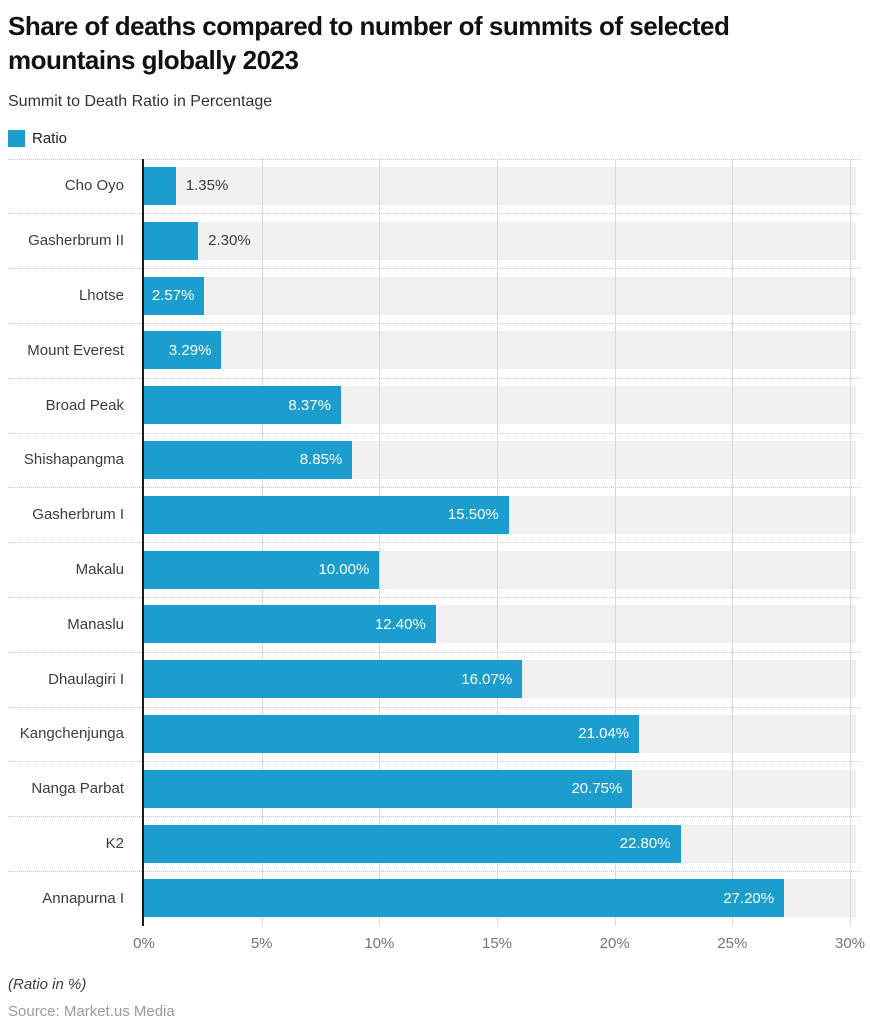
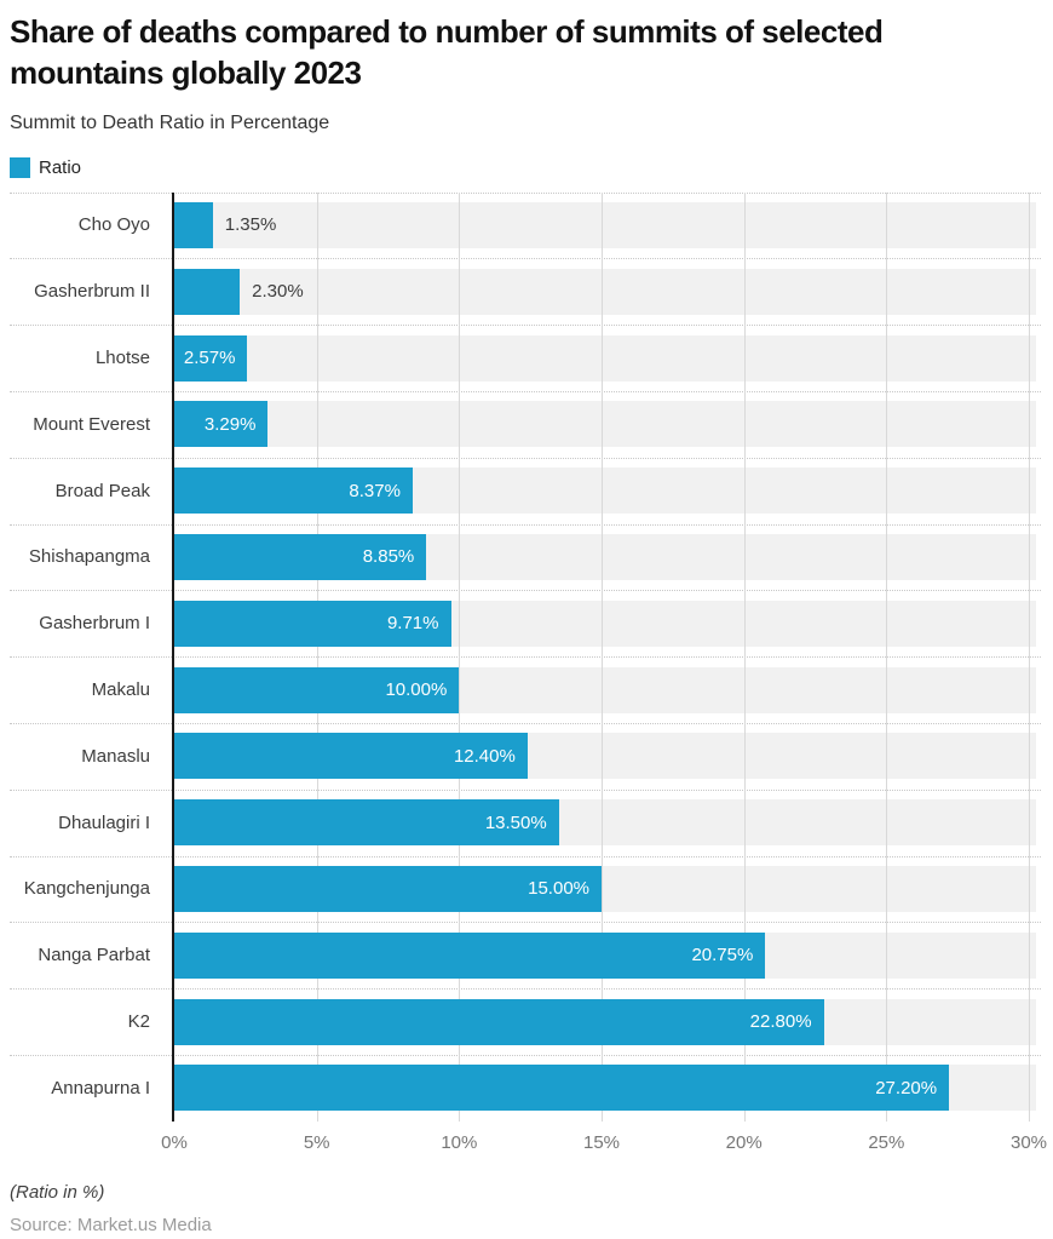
Gasherbrum I: 15.50% -> 9.71%
Dhaulagiri I: 16.07% -> 13.50%
Kangchenjunga: 21.04% -> 15.00%
